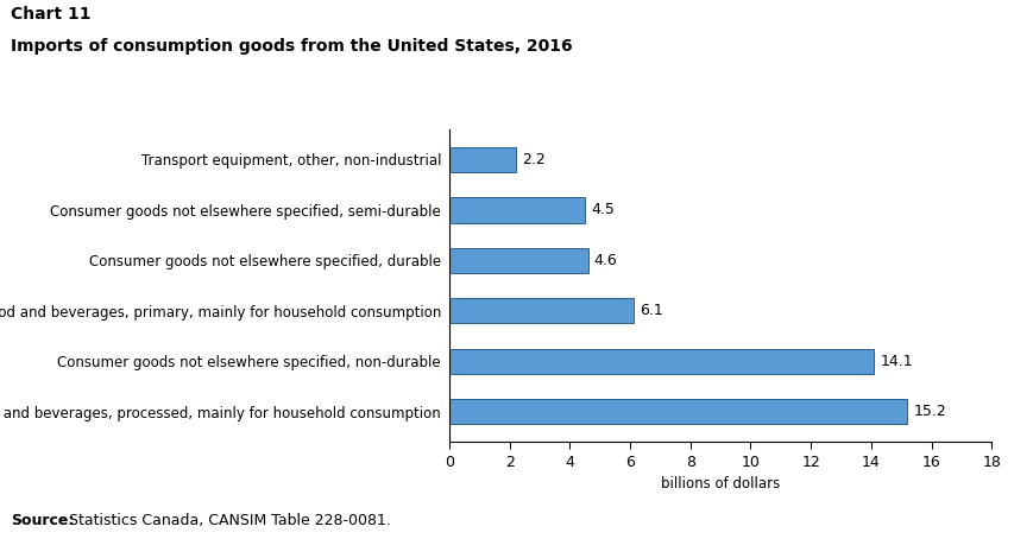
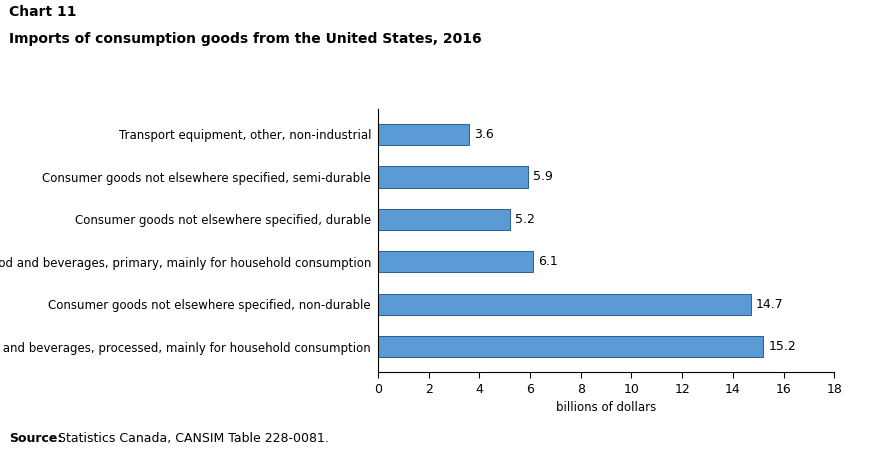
Transport equipment, other, non-industrial: 2.2 -> 3.6
Consumer goods not elsewhere specified, semi-durable: 4.5 -> 5.9
Consumer goods not elsewhere specified, durable: 4.6 -> 5.2
Consumer goods not elsewhere specified, non-durable: 14.1 -> 14.7
